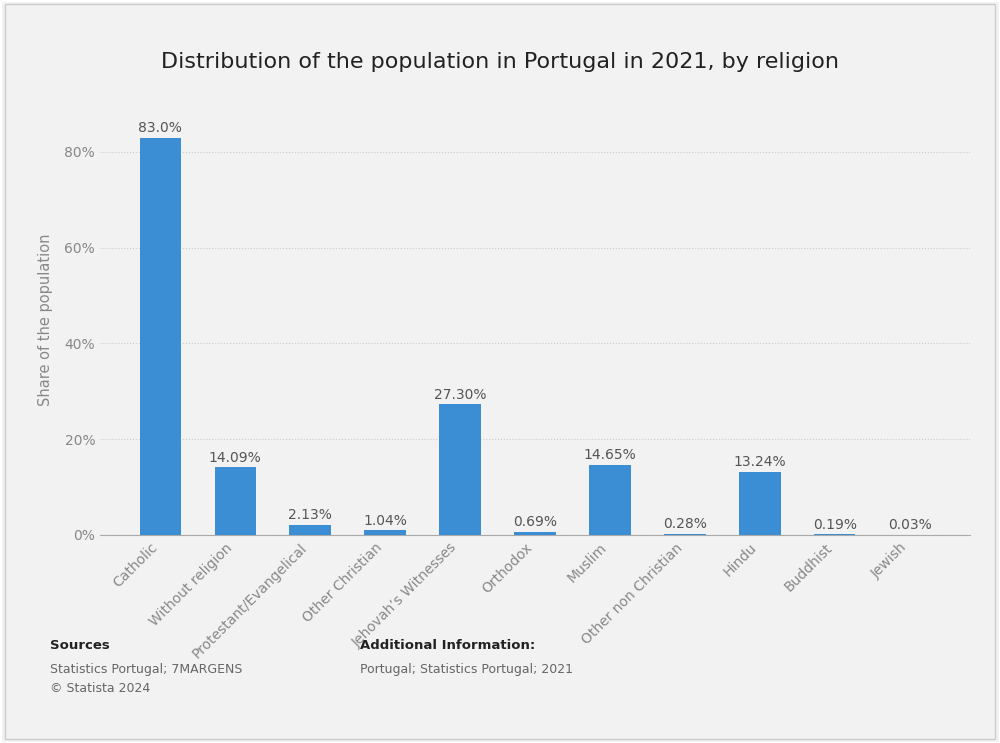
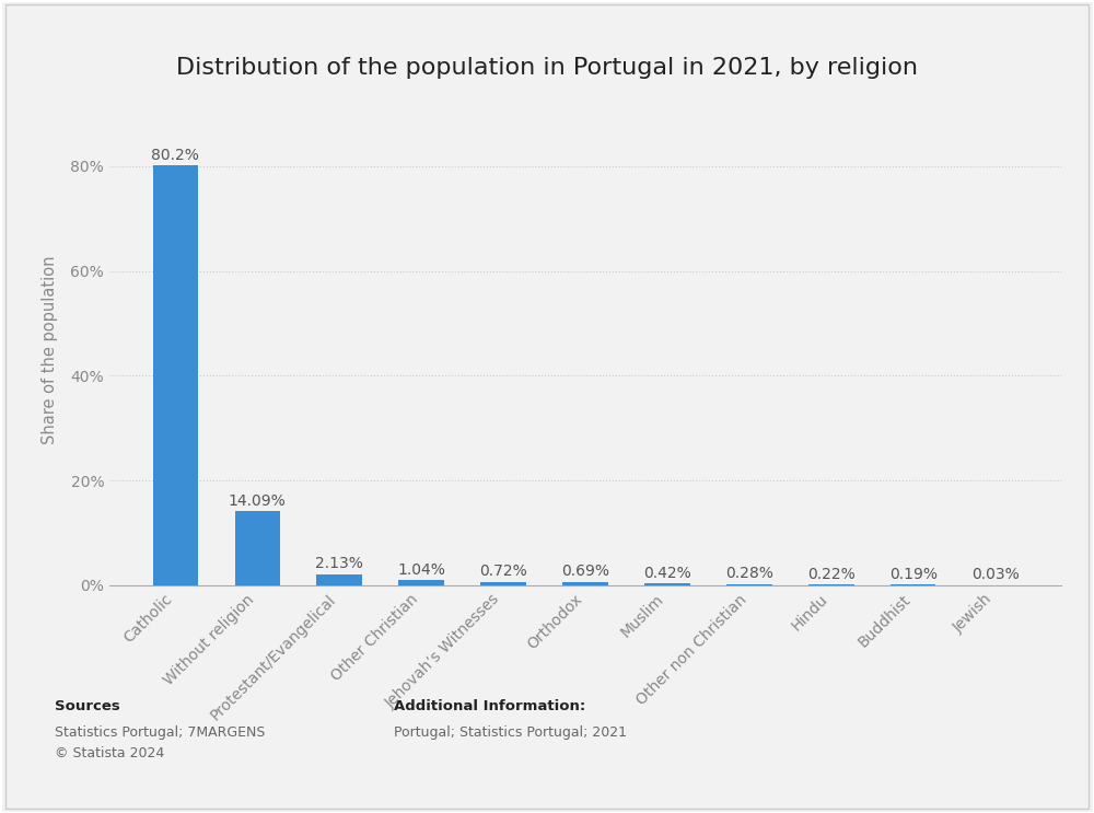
Catholic: 83.0% -> 80.2%
Jehovah’s Witnesses: 27.30% -> 0.72%
Muslim: 14.65% -> 0.42%
Hindu: 13.24% -> 0.22%
